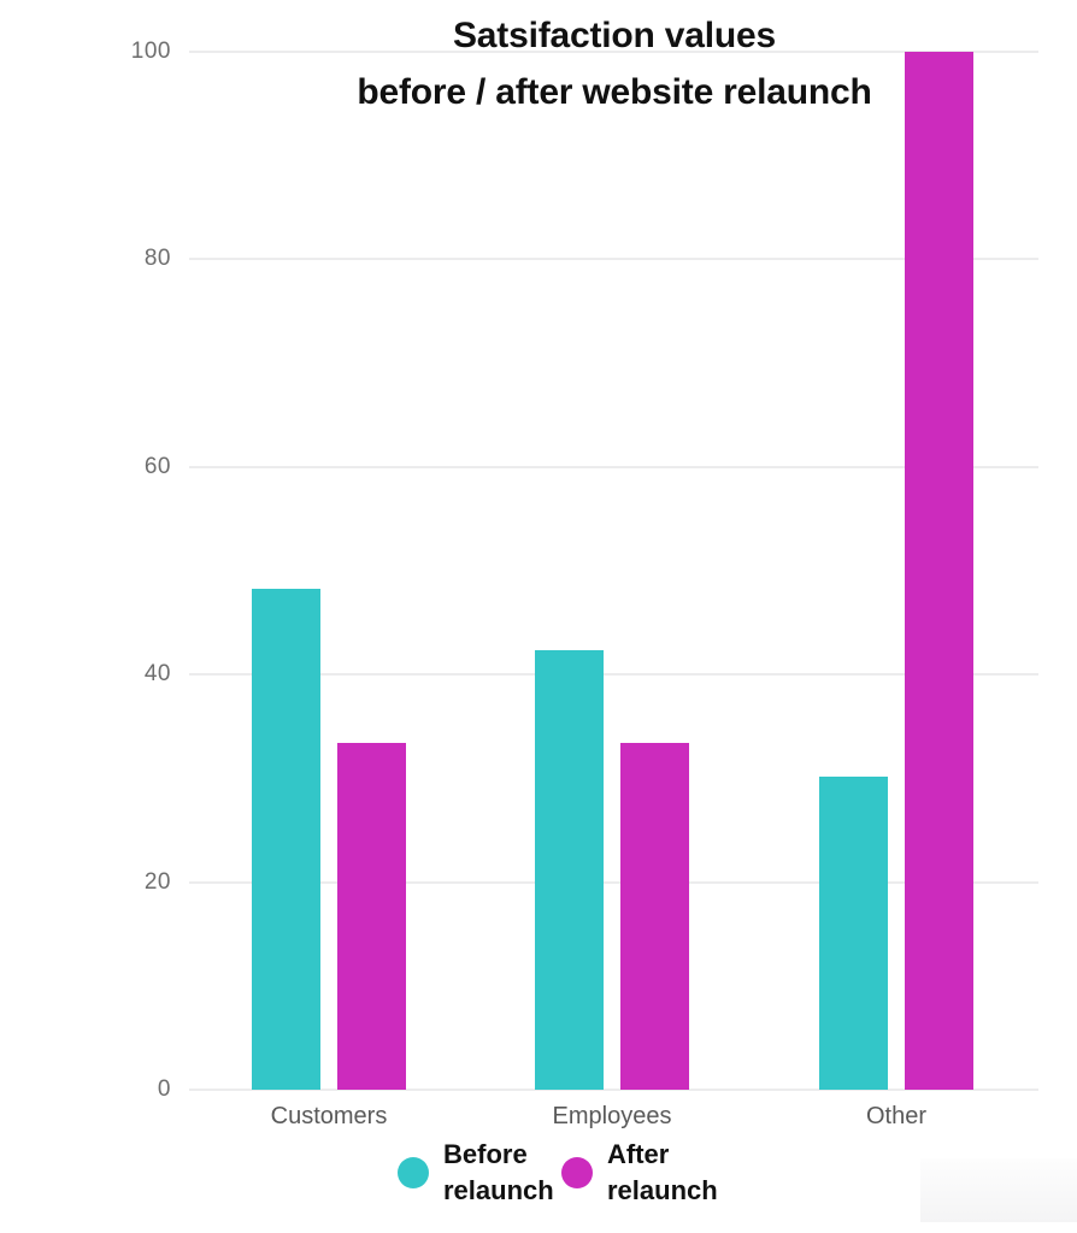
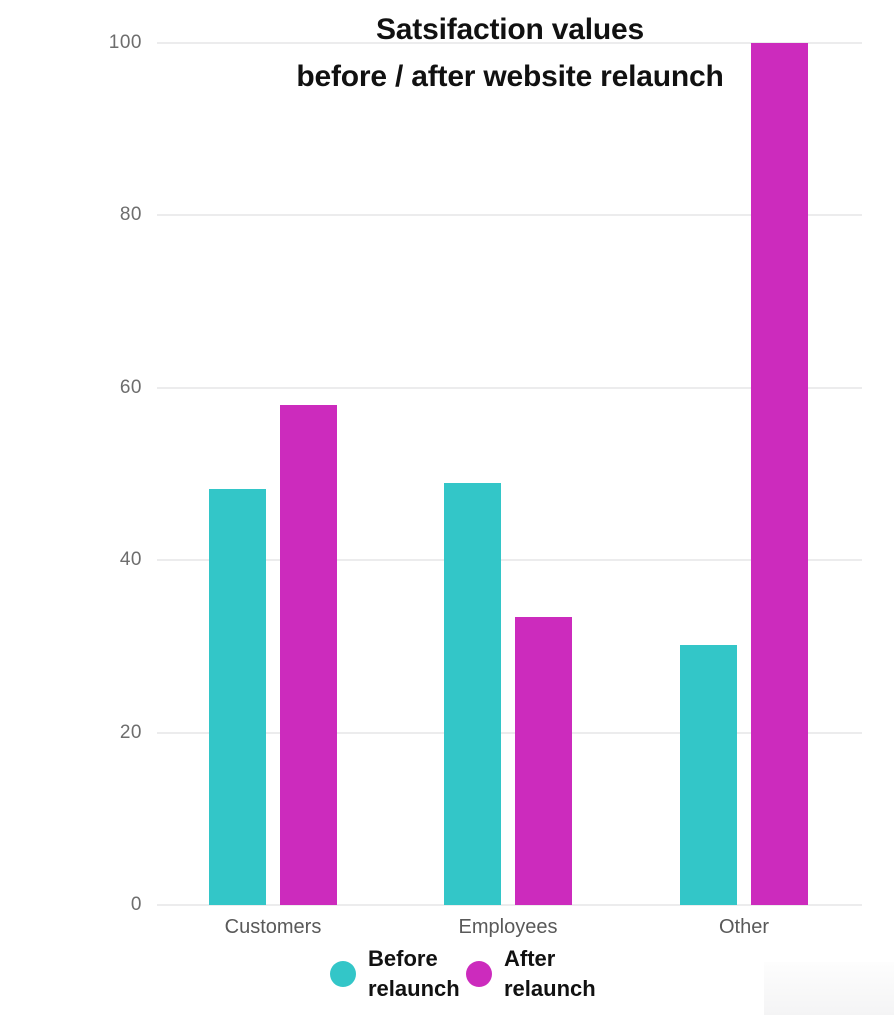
After relaunch/Customers: 33 -> 58
Before relaunch/Employees: 42 -> 49
